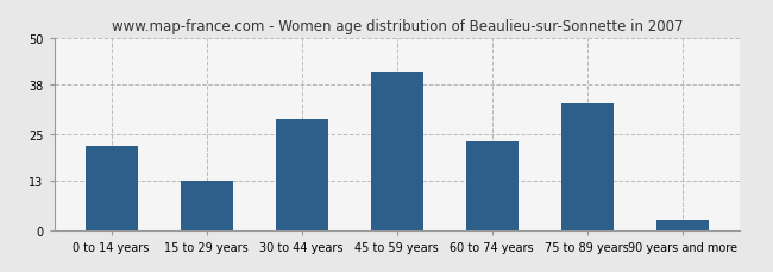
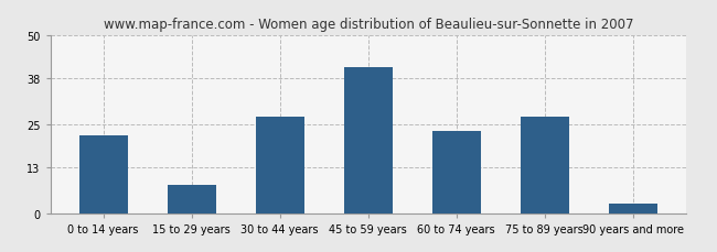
15 to 29 years: 13 -> 8
30 to 44 years: 29 -> 27
75 to 89 years: 33 -> 27
